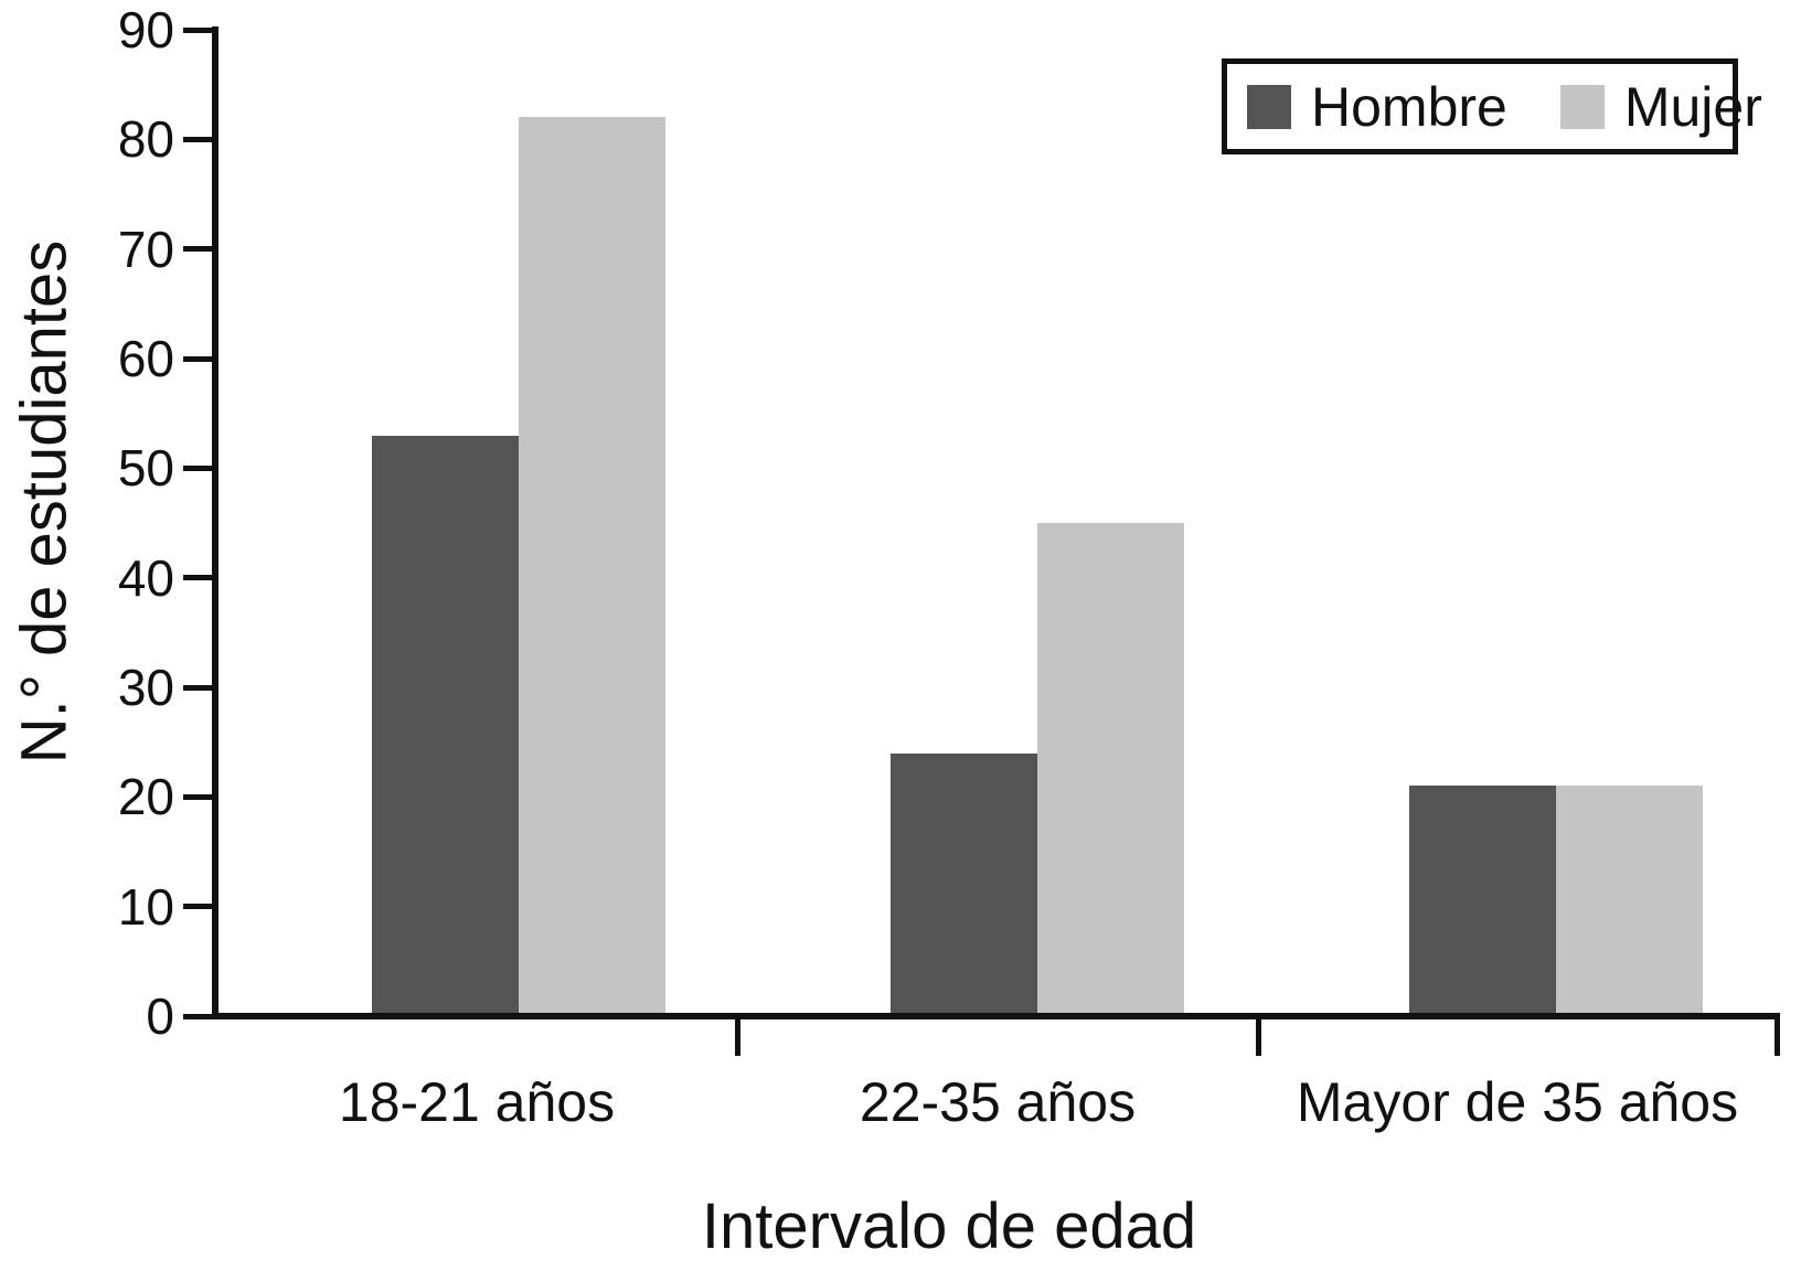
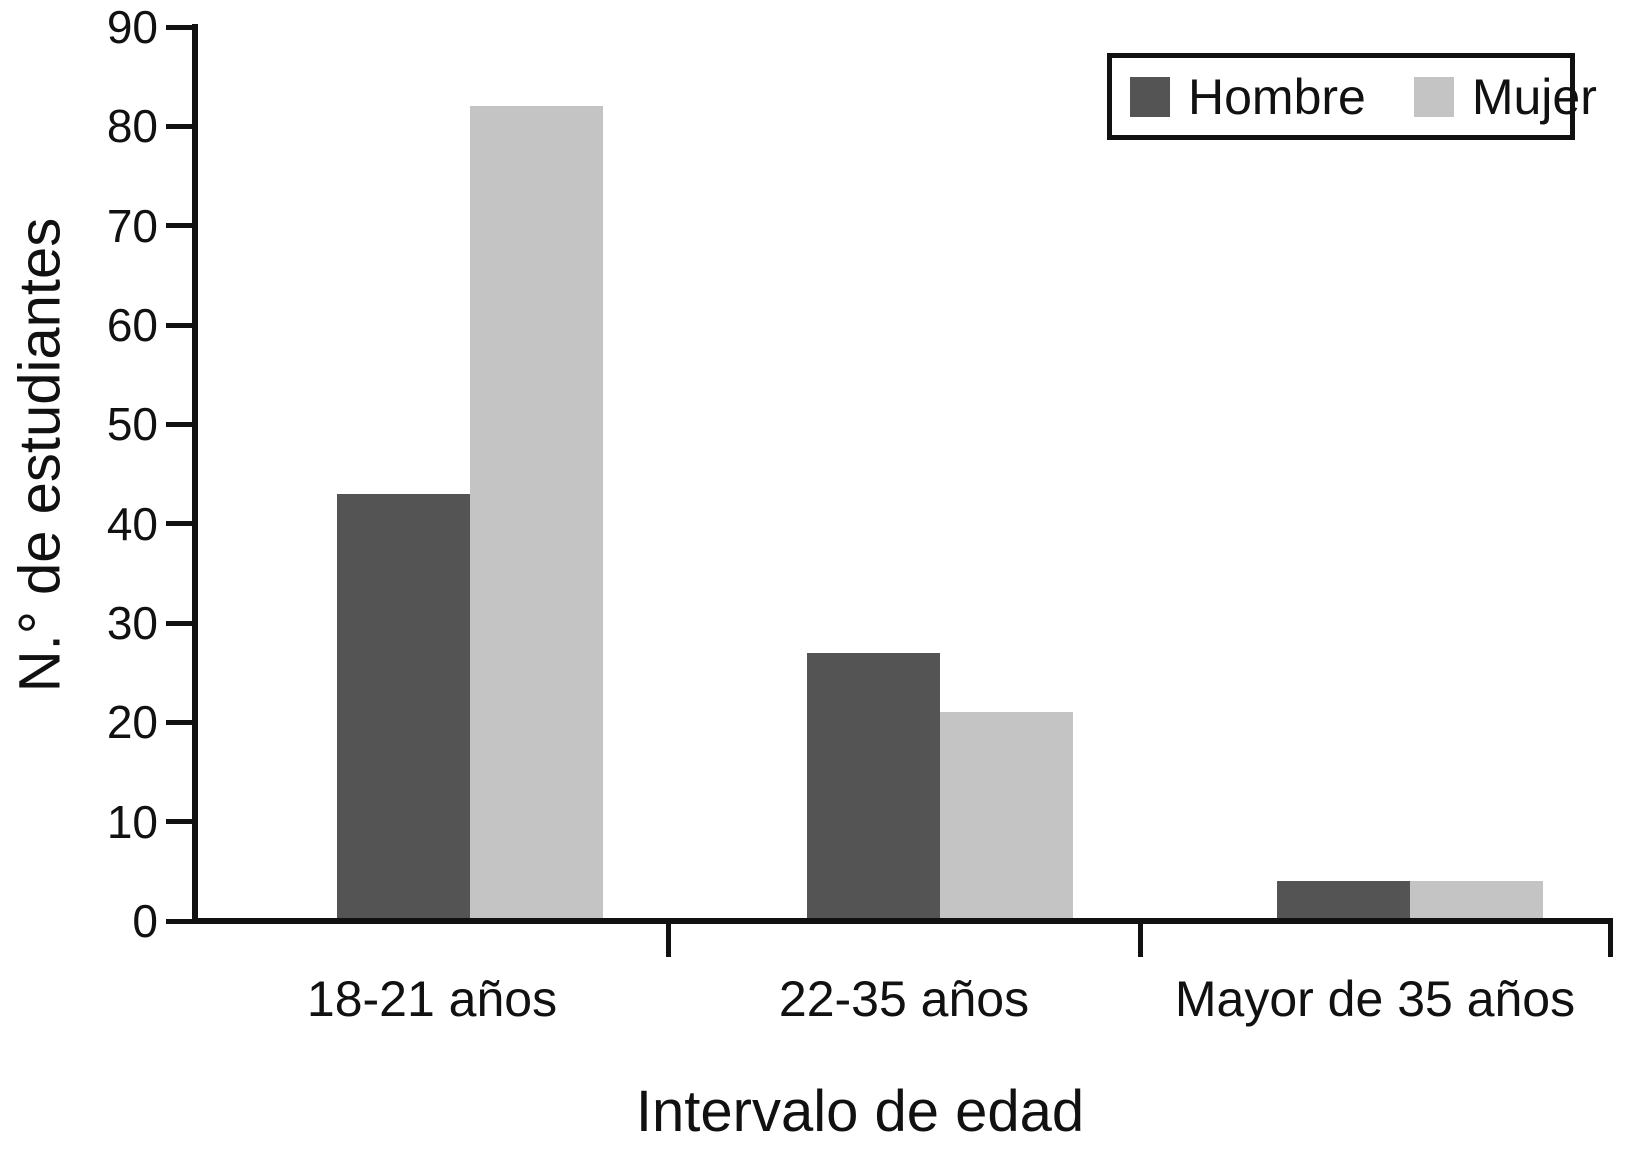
Hombre/18-21 años: 53 -> 43
Hombre/22-35 años: 24 -> 27
Mujer/22-35 años: 45 -> 21
Hombre/Mayor de 35 años: 21 -> 4
Mujer/Mayor de 35 años: 21 -> 4
